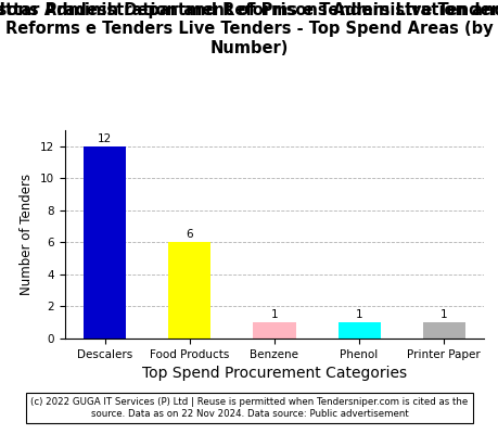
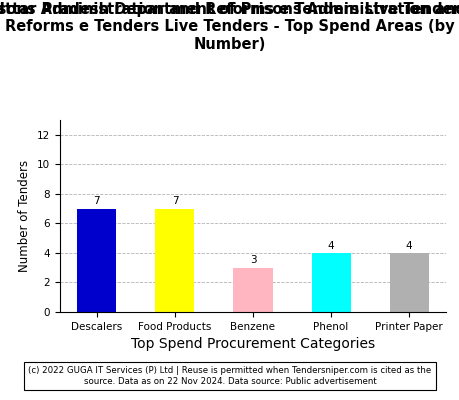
Descalers: 12 -> 7
Food Products: 6 -> 7
Benzene: 1 -> 3
Phenol: 1 -> 4
Printer Paper: 1 -> 4
